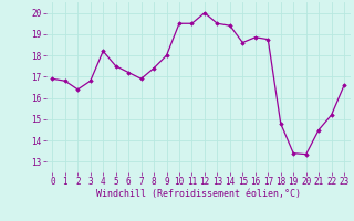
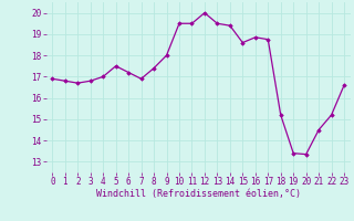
2: 16.4 -> 16.7
4: 18.2 -> 17.0
18: 14.8 -> 15.2
